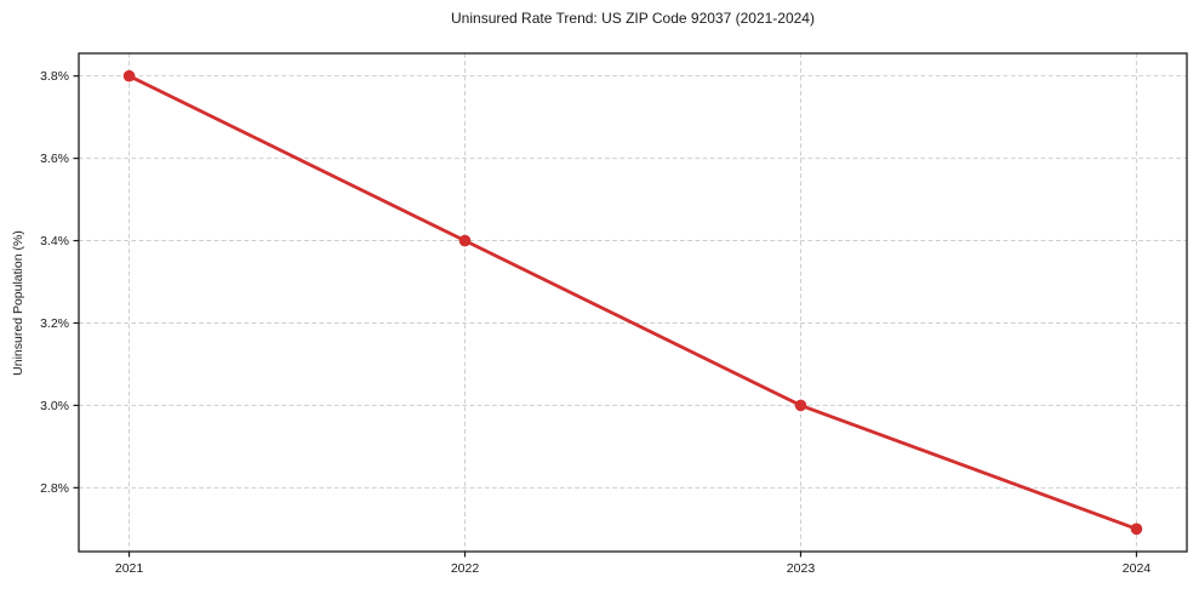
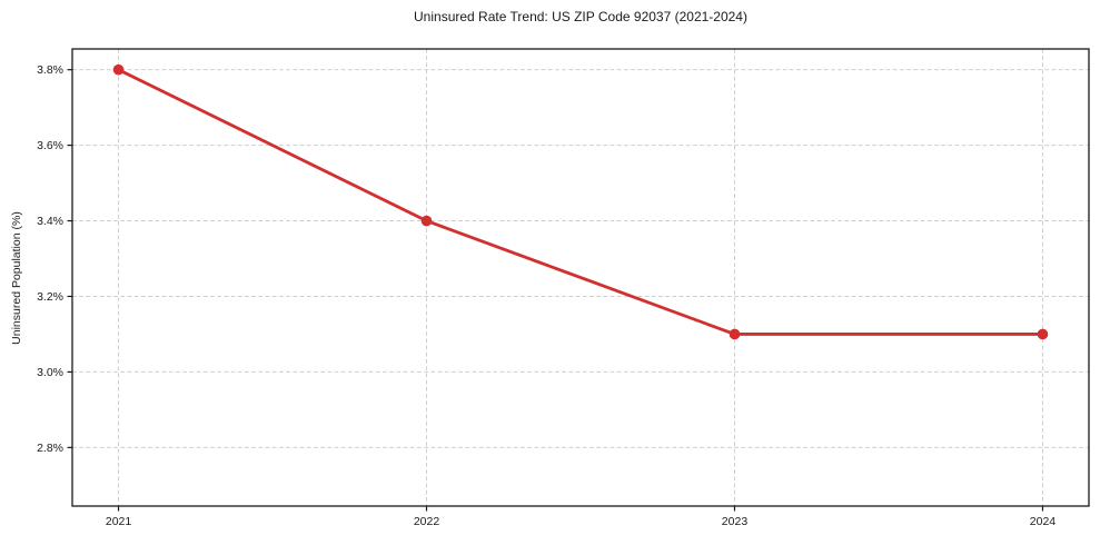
2023: 3.0% -> 3.1%
2024: 2.7% -> 3.1%
